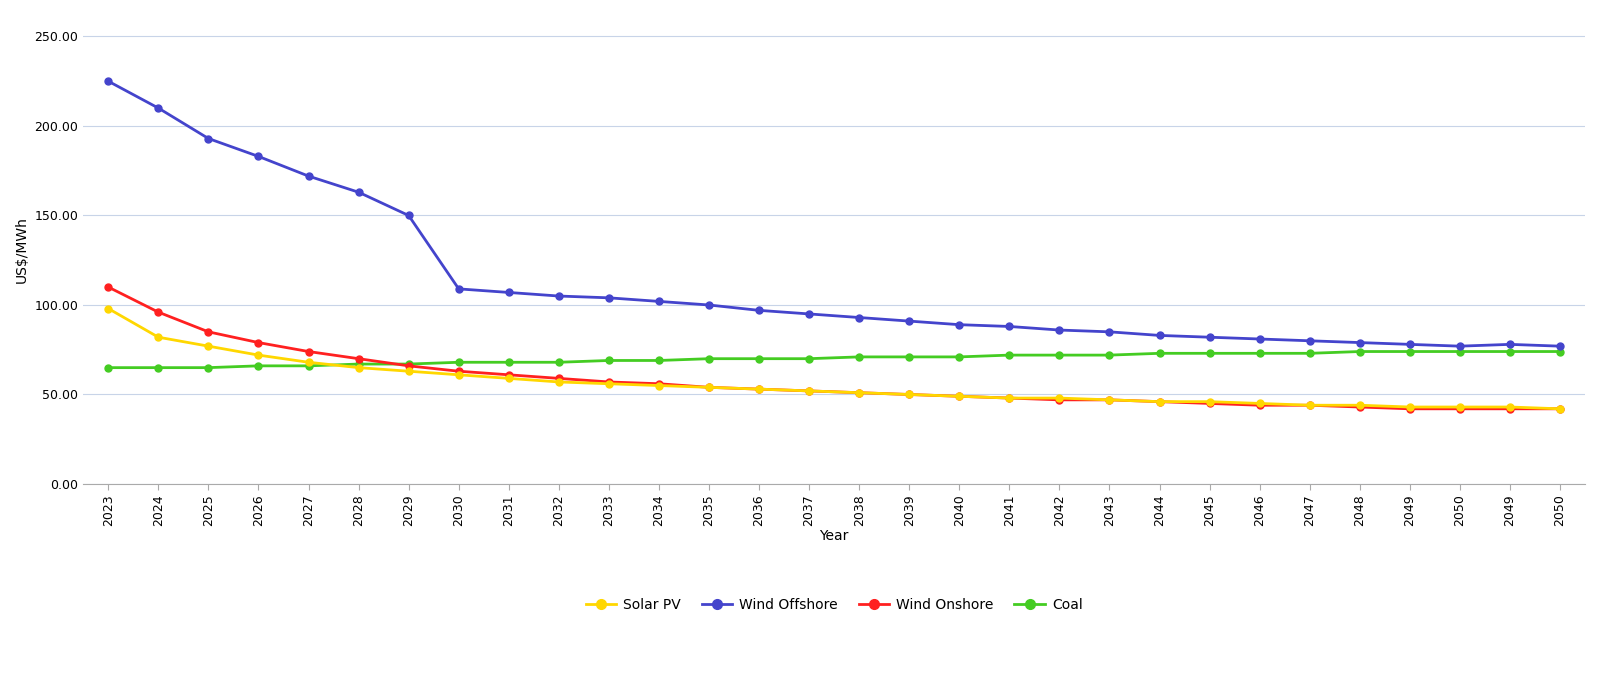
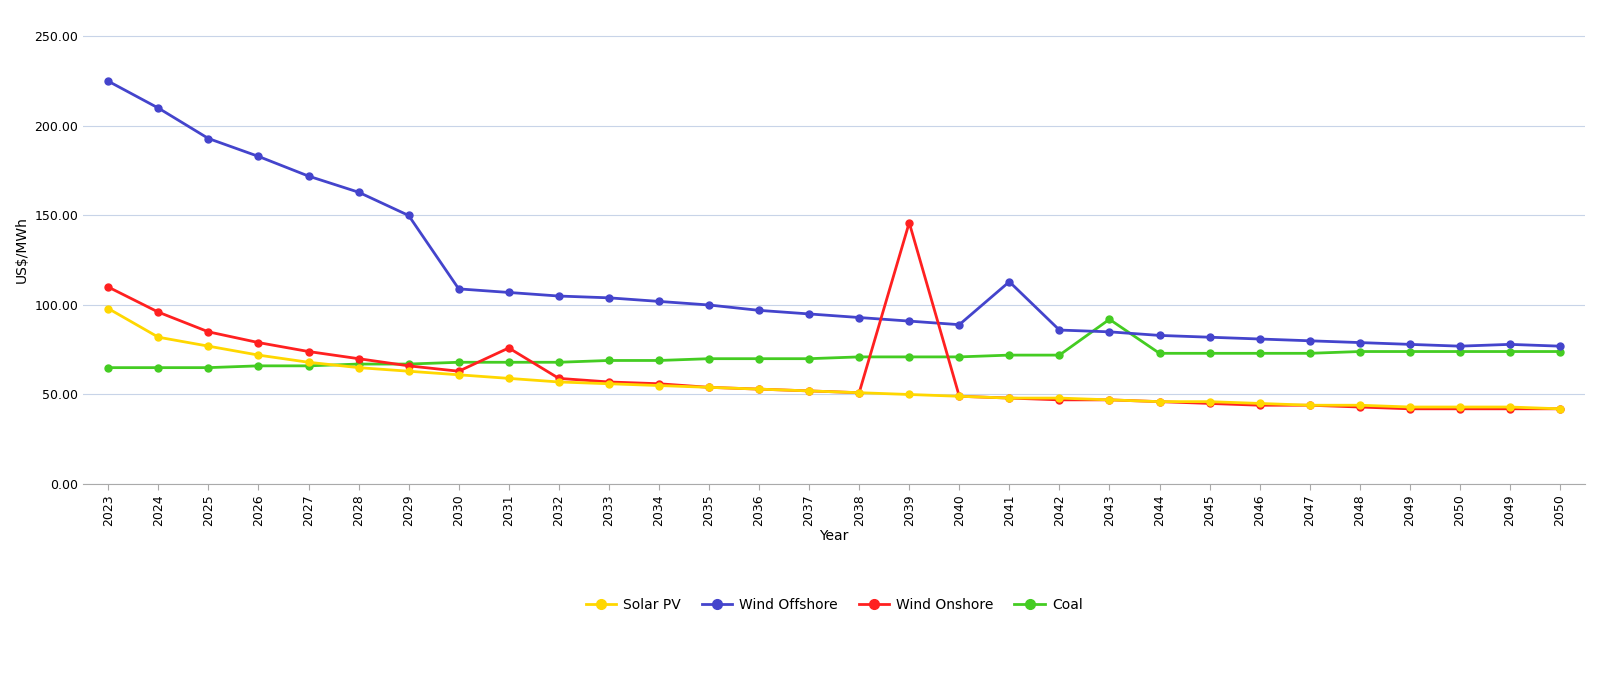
Wind Onshore/2031: 61 -> 76
Wind Onshore/2039: 50 -> 146
Wind Offshore/2041: 88 -> 113
Coal/2043: 72 -> 92
